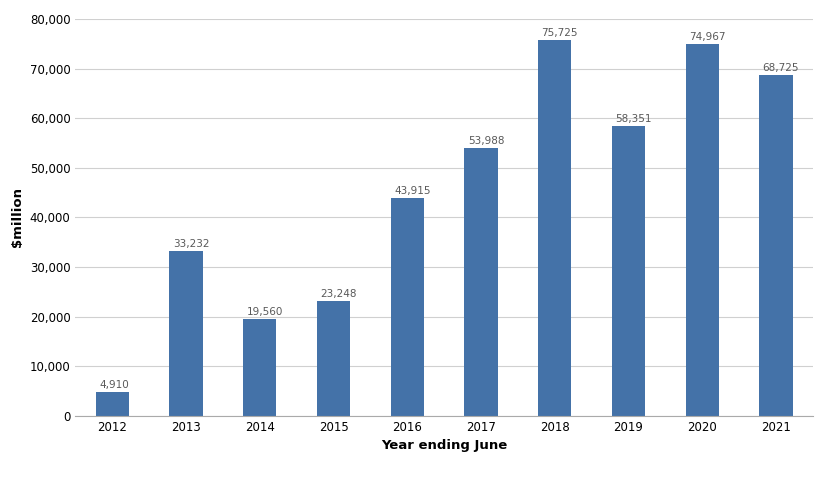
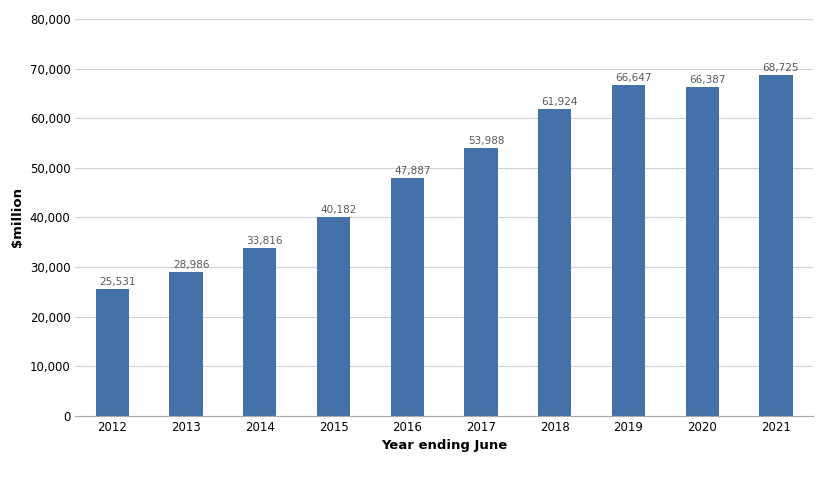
2012: 4,910 -> 25,531
2013: 33,232 -> 28,986
2014: 19,560 -> 33,816
2015: 23,248 -> 40,182
2016: 43,915 -> 47,887
2018: 75,725 -> 61,924
2019: 58,351 -> 66,647
2020: 74,967 -> 66,387
